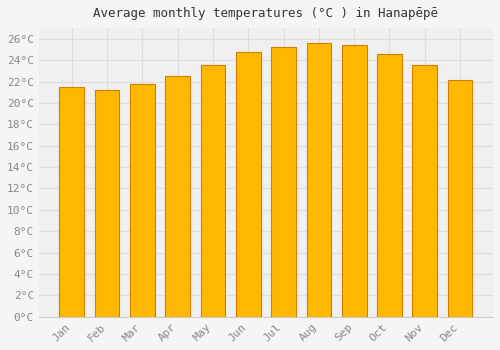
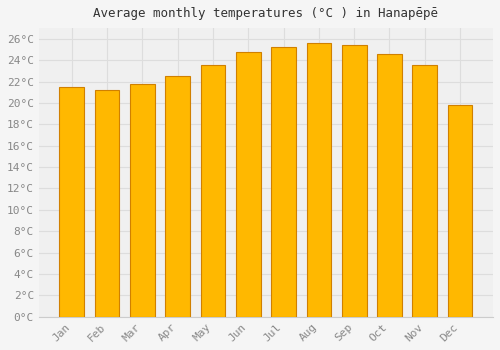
Dec: 22.1°C -> 19.8°C
